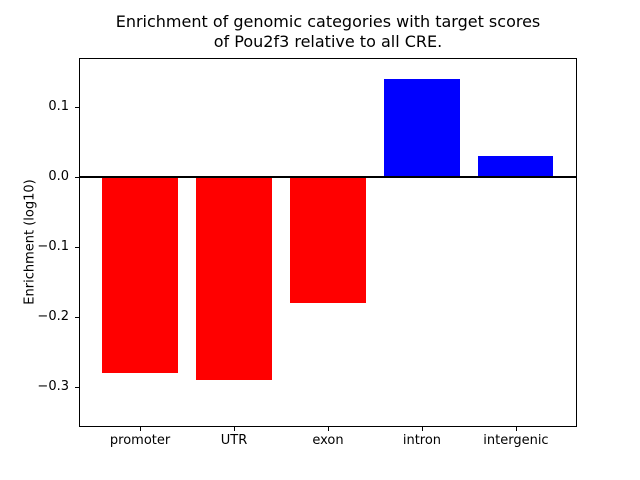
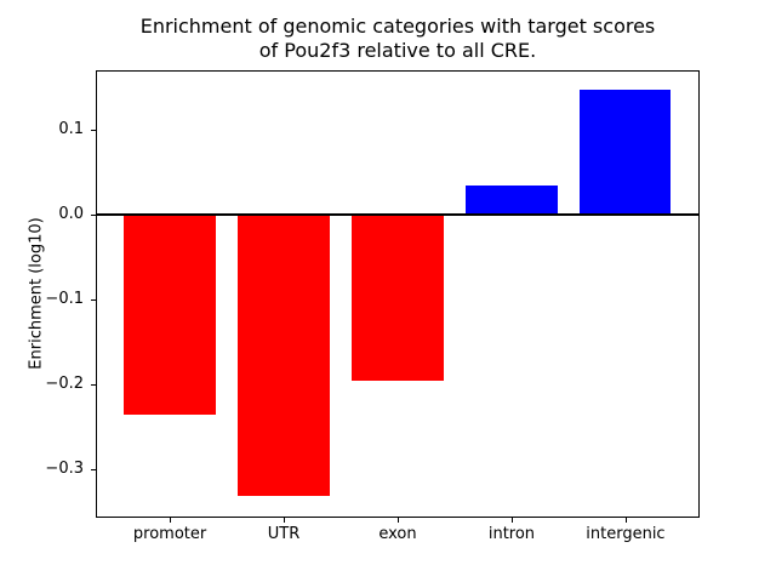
promoter: -0.28 -> -0.24
UTR: -0.29 -> -0.33
exon: -0.18 -> -0.20
intron: 0.14 -> 0.03
intergenic: 0.03 -> 0.15
